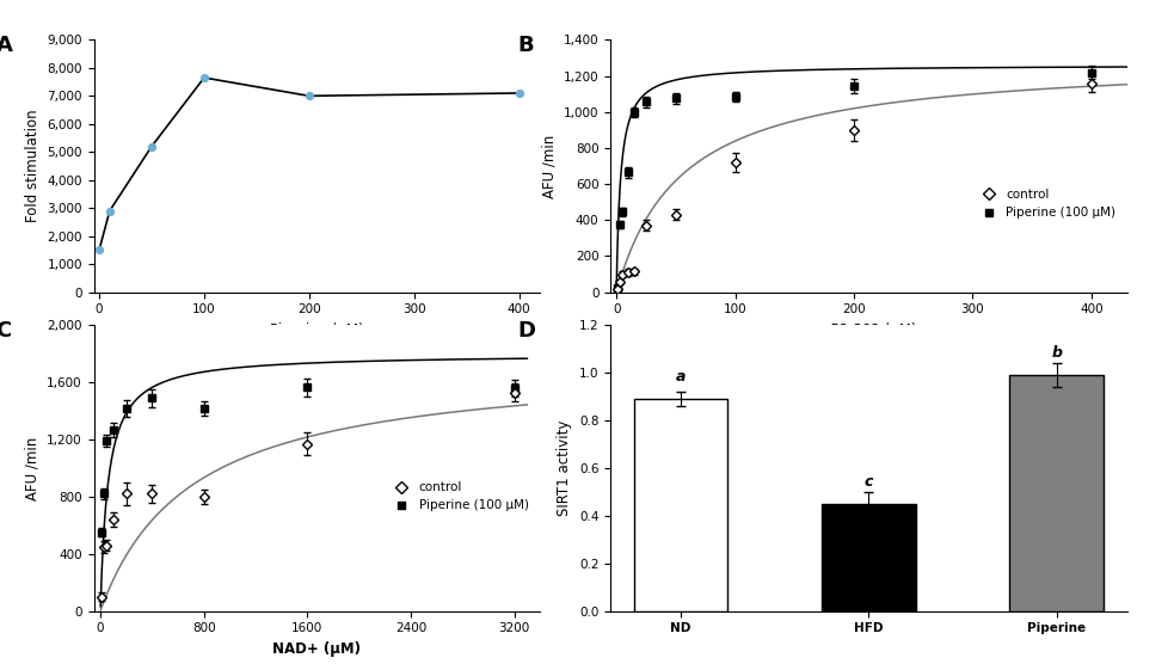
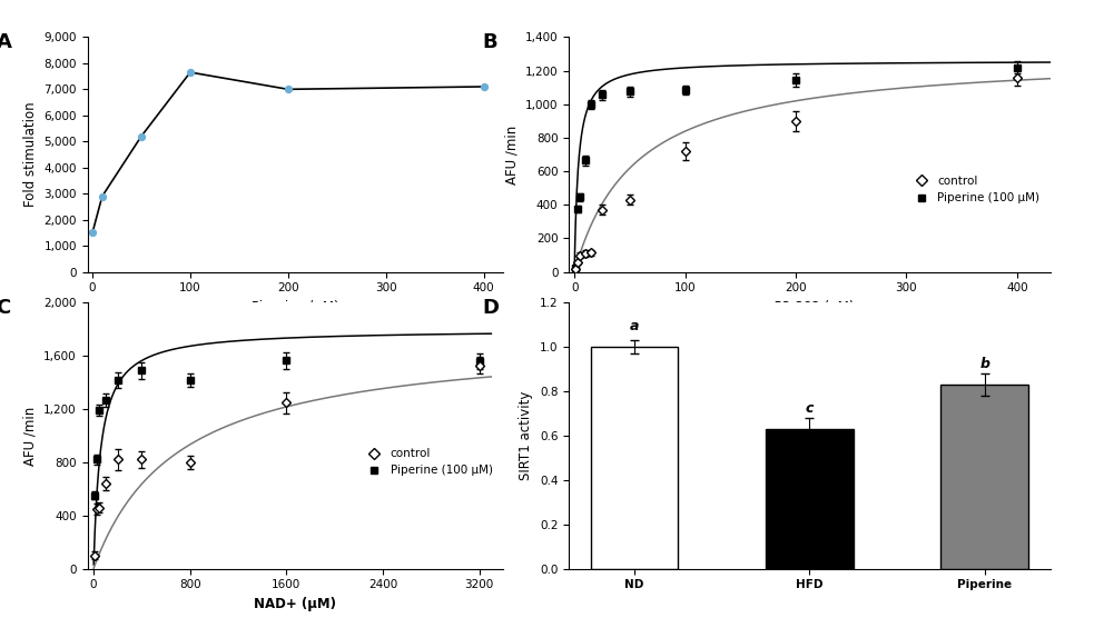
control/1600: 1,170 -> 1,250
ND: 0.89 -> 1.00
HFD: 0.45 -> 0.63
Piperine: 0.99 -> 0.83
